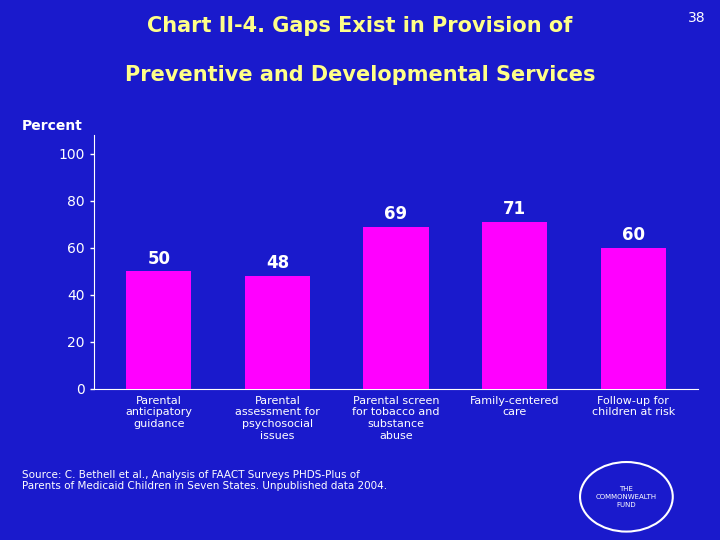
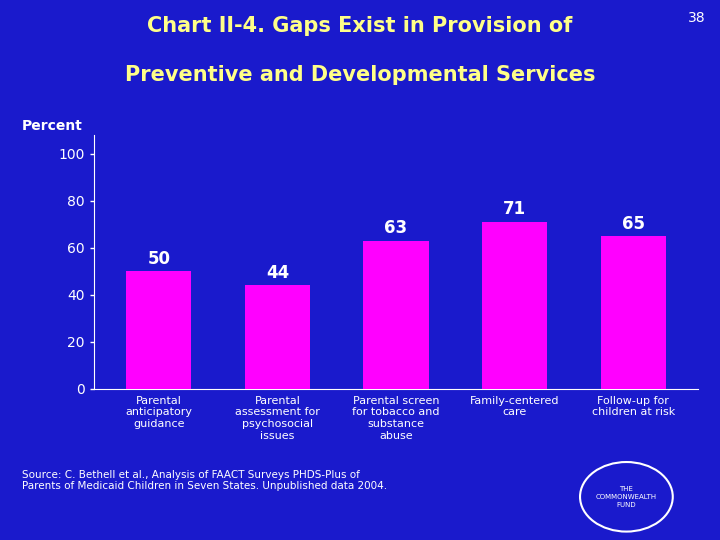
Parental assessment for psychosocial issues: 48 -> 44
Parental screen for tobacco and substance abuse: 69 -> 63
Follow-up for children at risk: 60 -> 65
